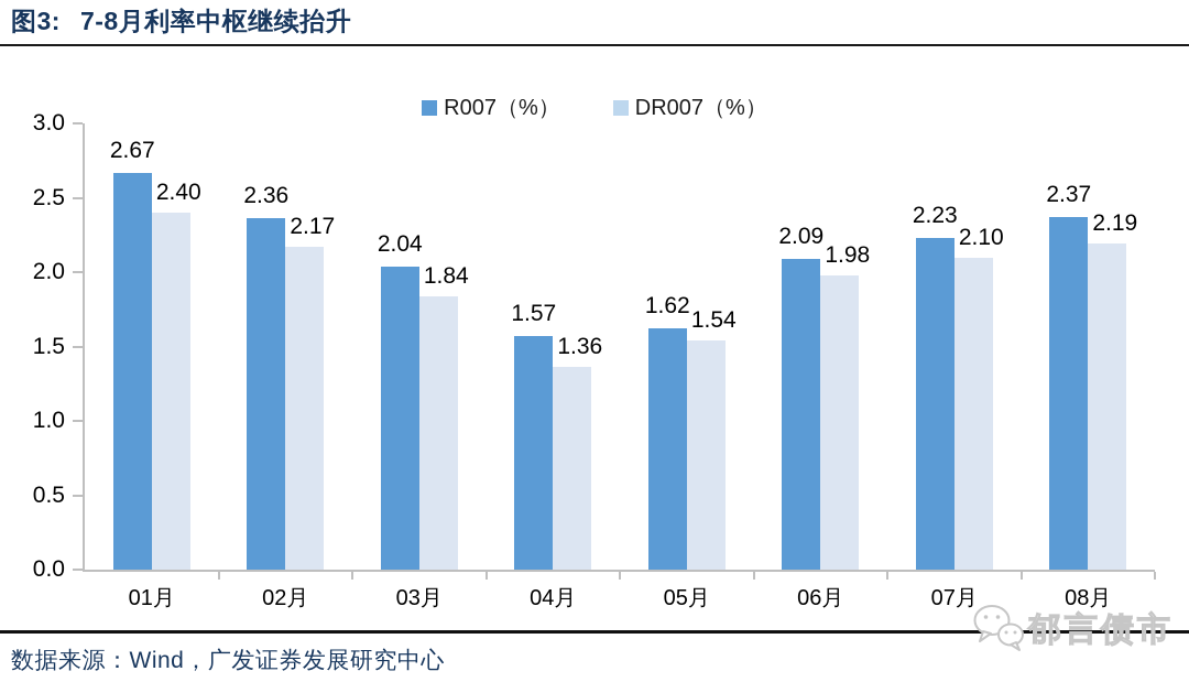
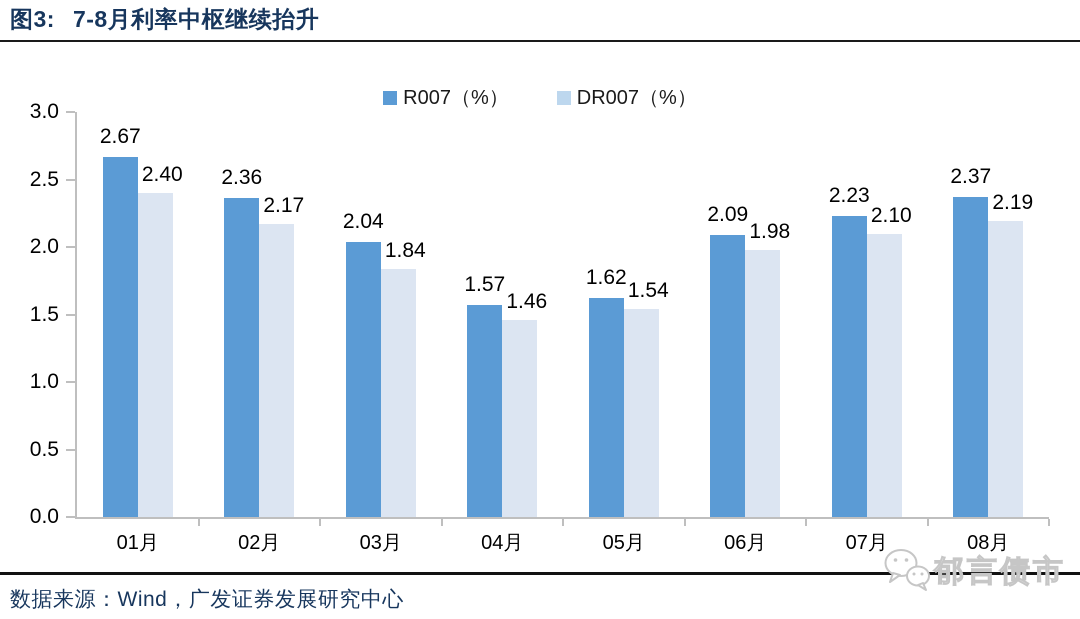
DR007（%）/04月: 1.36 -> 1.46
